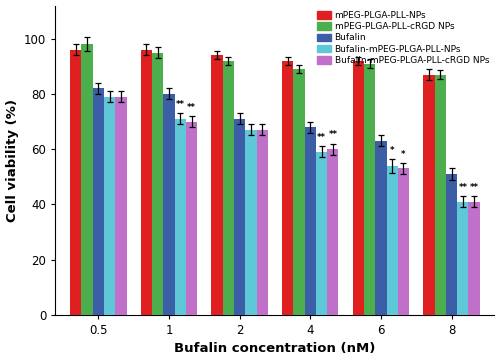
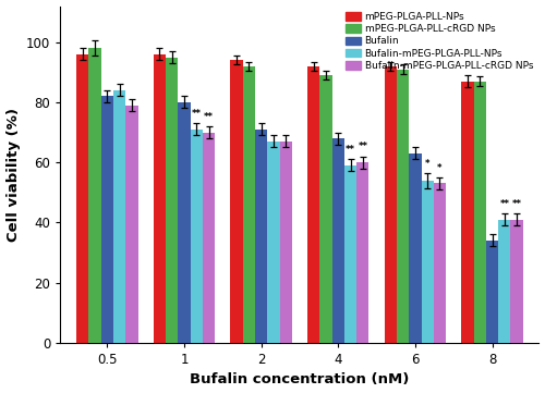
Bufalin-mPEG-PLGA-PLL-NPs/0.5: 79 -> 84
Bufalin/8: 51 -> 34
